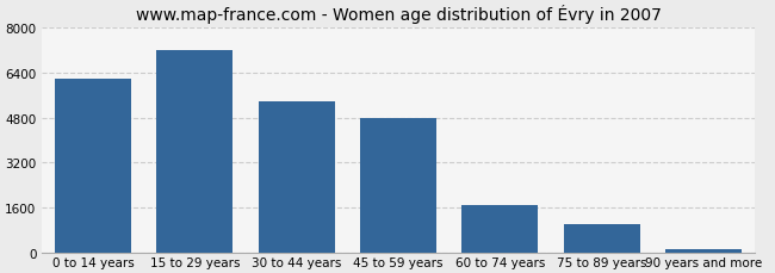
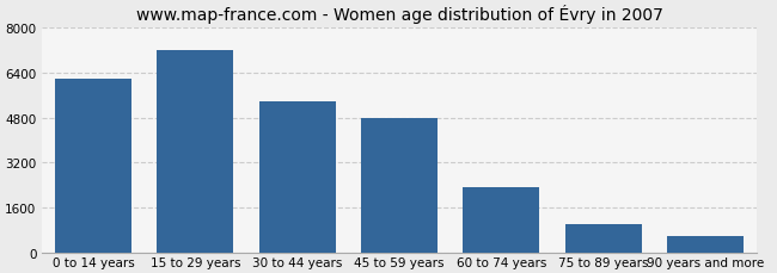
60 to 74 years: 1700 -> 2350
90 years and more: 150 -> 600
